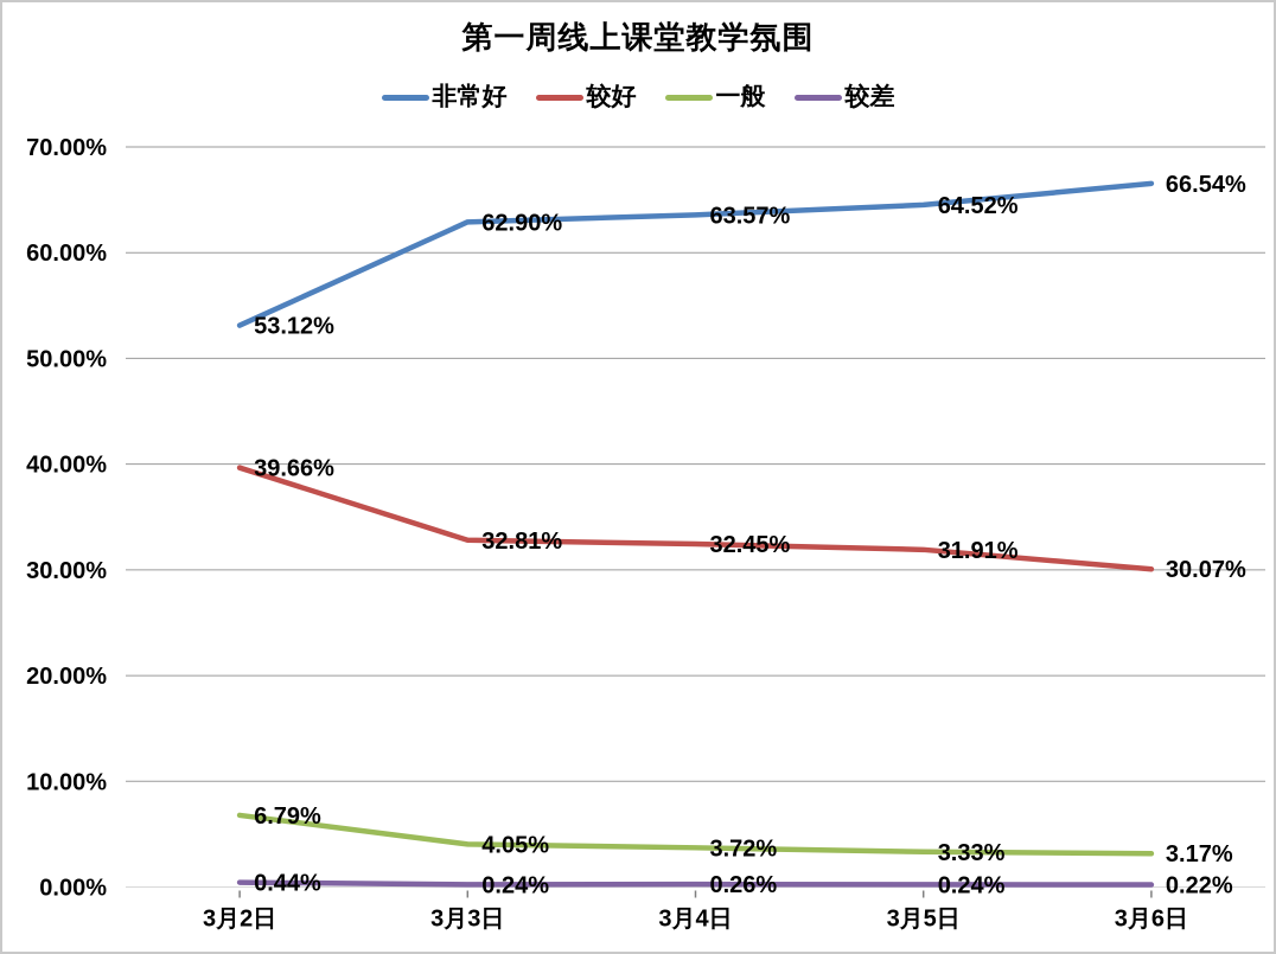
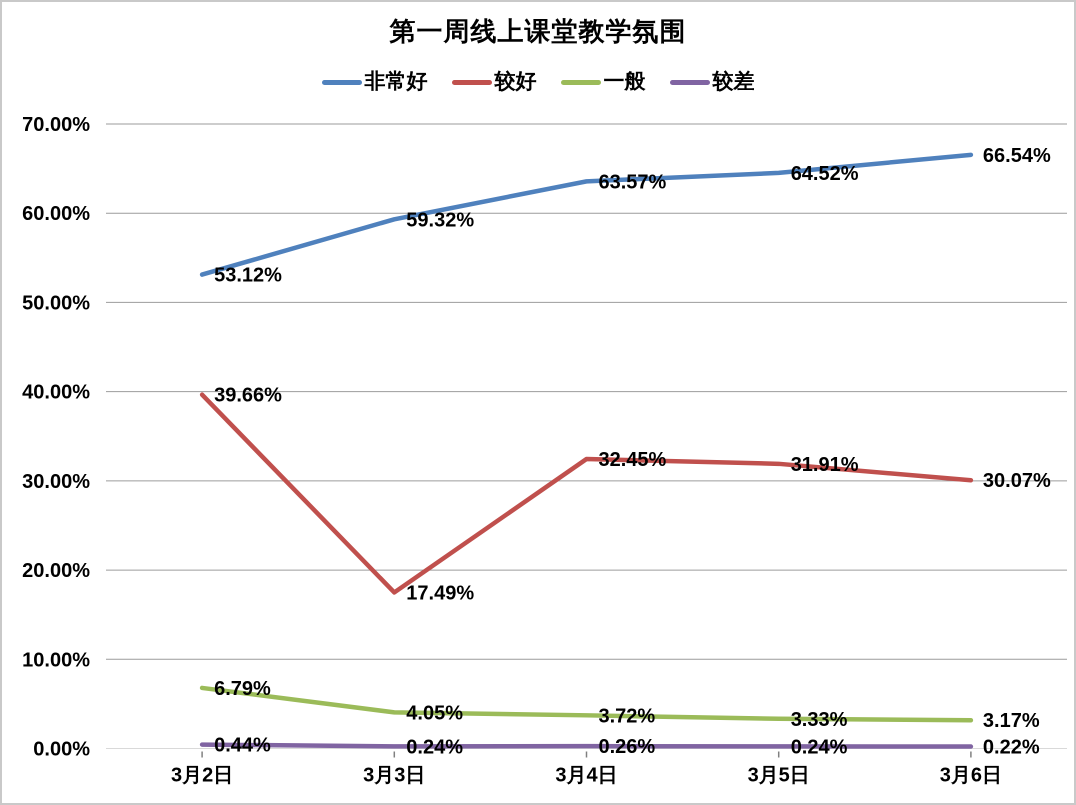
非常好/3月3日: 62.90% -> 59.32%
较好/3月3日: 32.81% -> 17.49%
